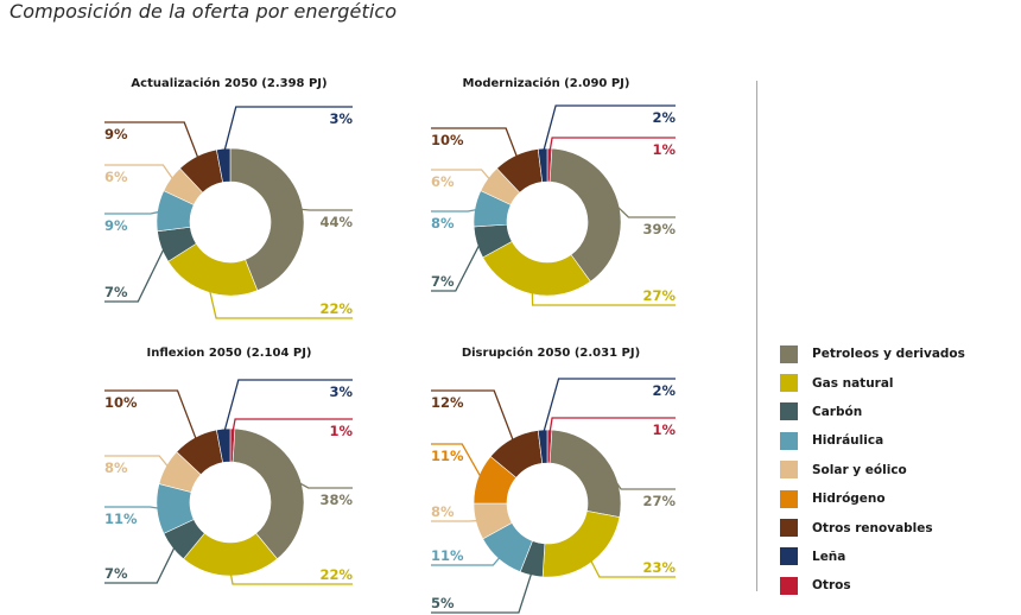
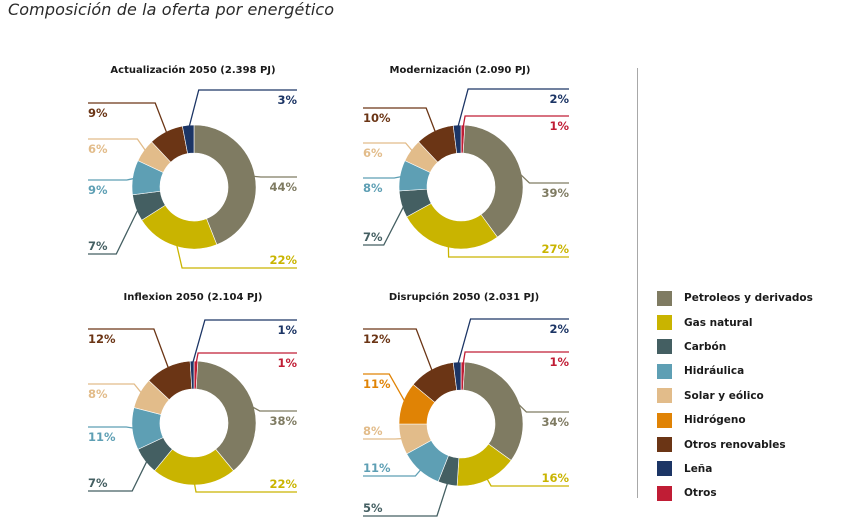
Inflexion 2050 (2.104 PJ)/Otros renovables: 10% -> 12%
Inflexion 2050 (2.104 PJ)/Leña: 3% -> 1%
Disrupción 2050 (2.031 PJ)/Petroleos y derivados: 27% -> 34%
Disrupción 2050 (2.031 PJ)/Gas natural: 23% -> 16%
